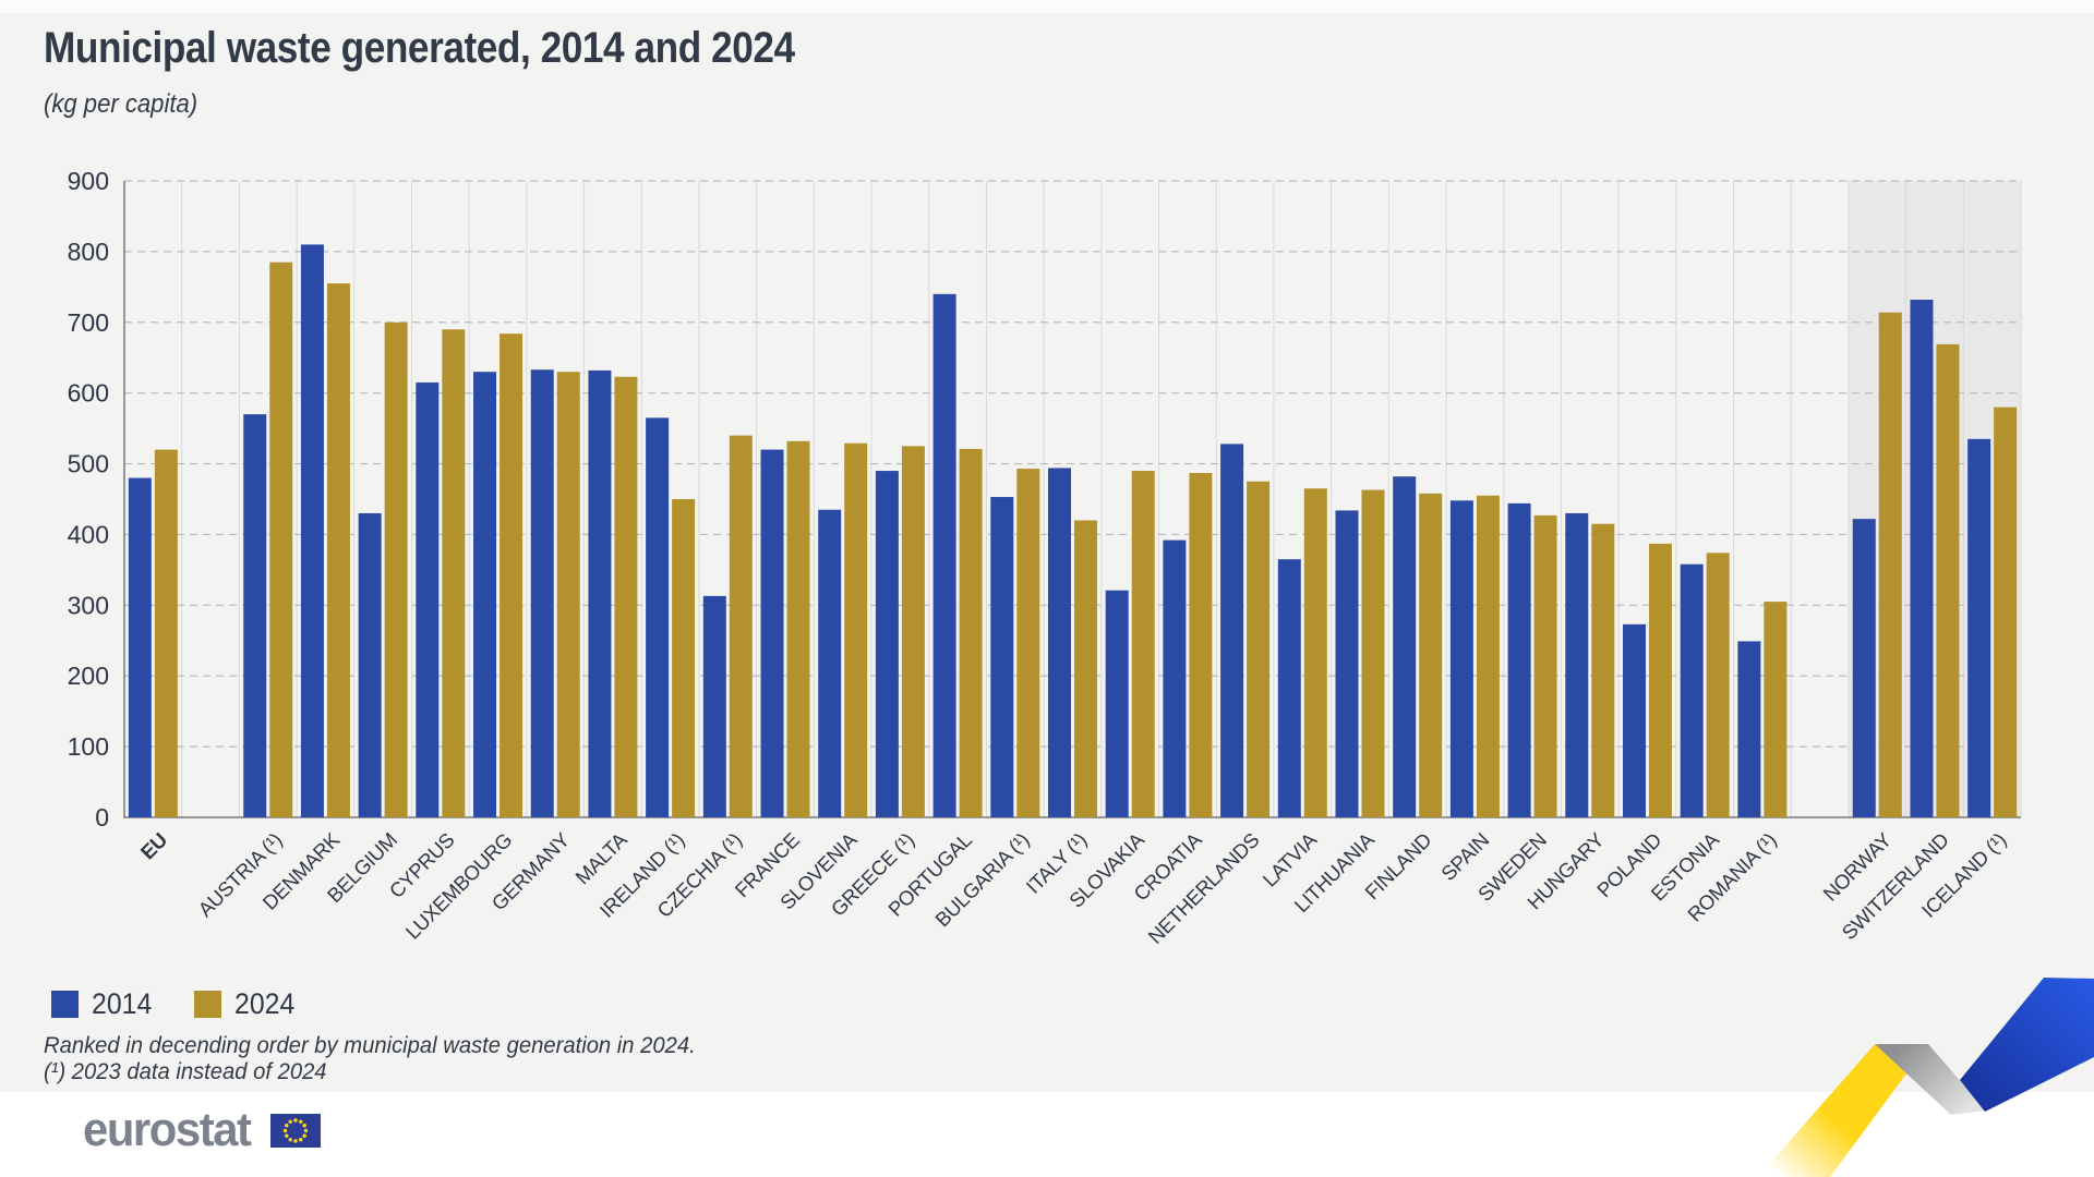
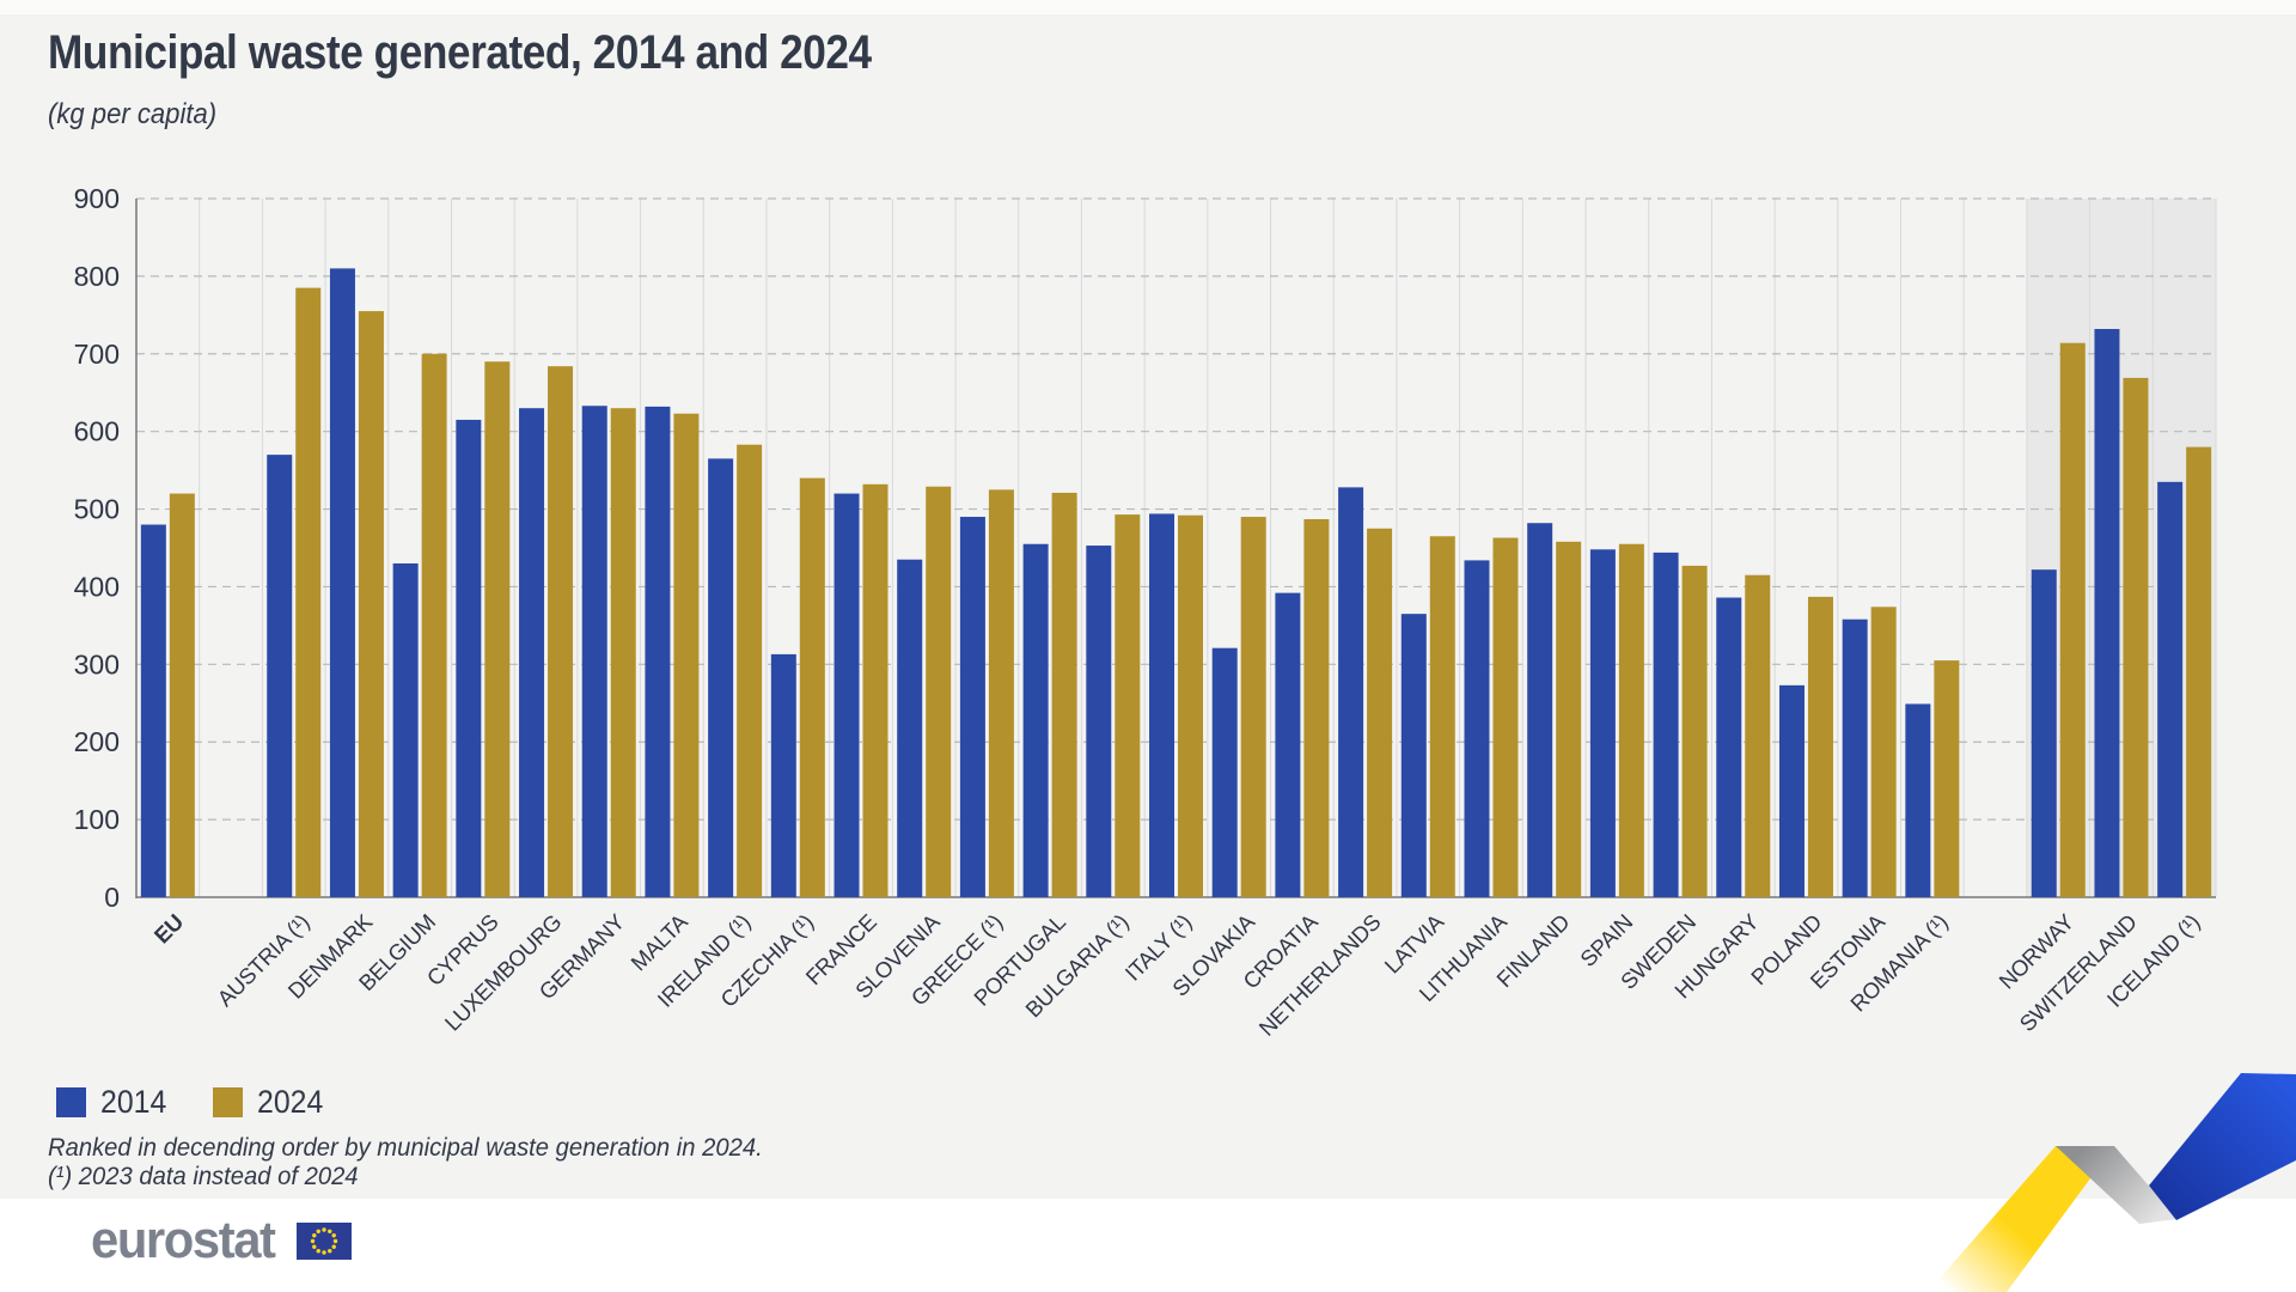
2024/IRELAND (¹): 450 -> 580
2014/PORTUGAL: 740 -> 460
2024/ITALY (¹): 420 -> 490
2014/HUNGARY: 430 -> 390
